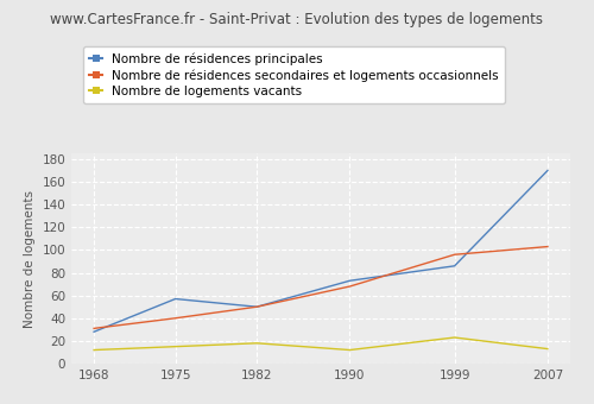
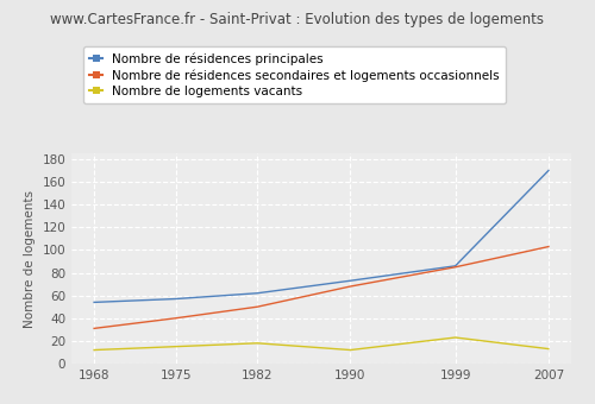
Nombre de résidences principales/1968: 28 -> 54
Nombre de résidences principales/1982: 50 -> 62
Nombre de résidences secondaires et logements occasionnels/1999: 96 -> 85
